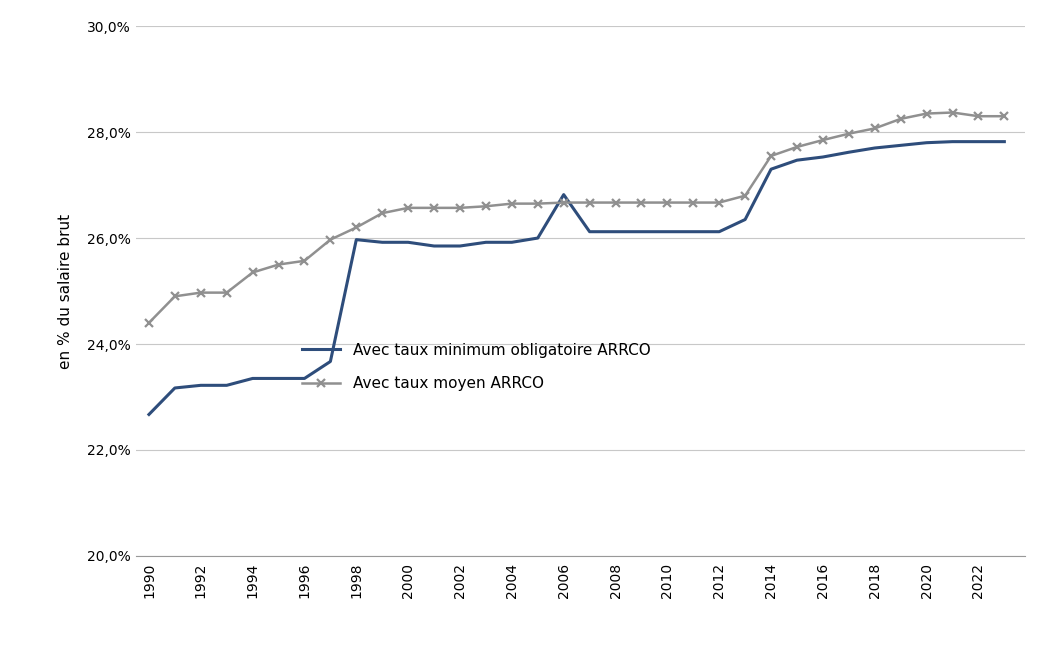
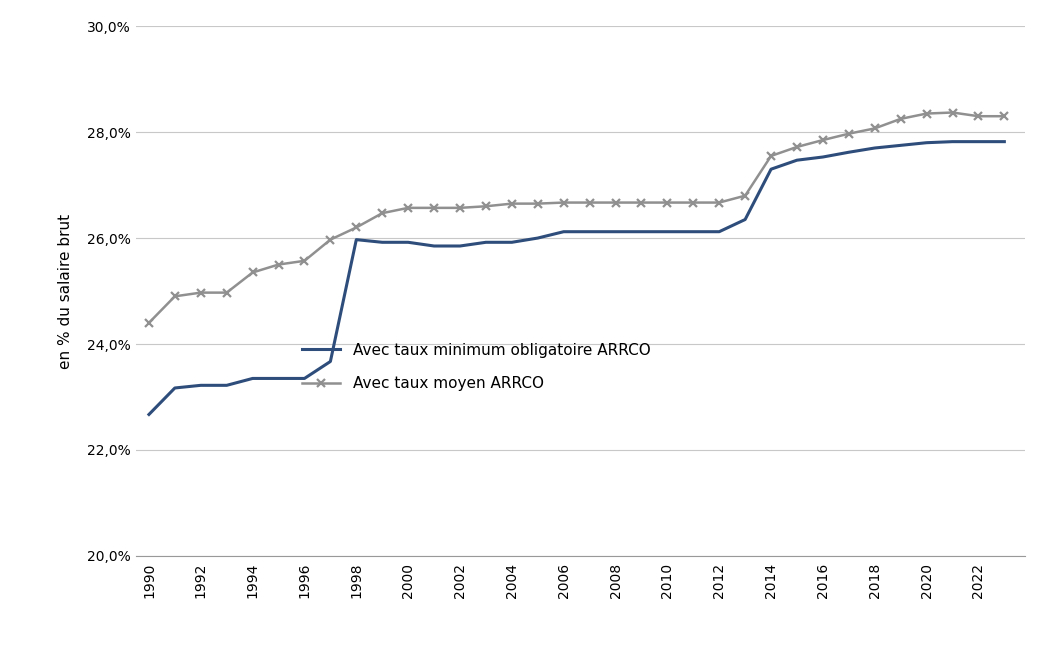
Avec taux minimum obligatoire ARRCO/2006: 26,82% -> 26,12%
